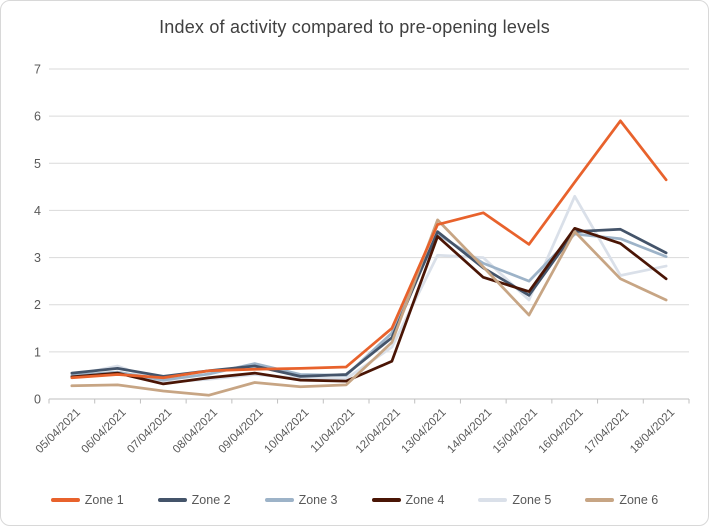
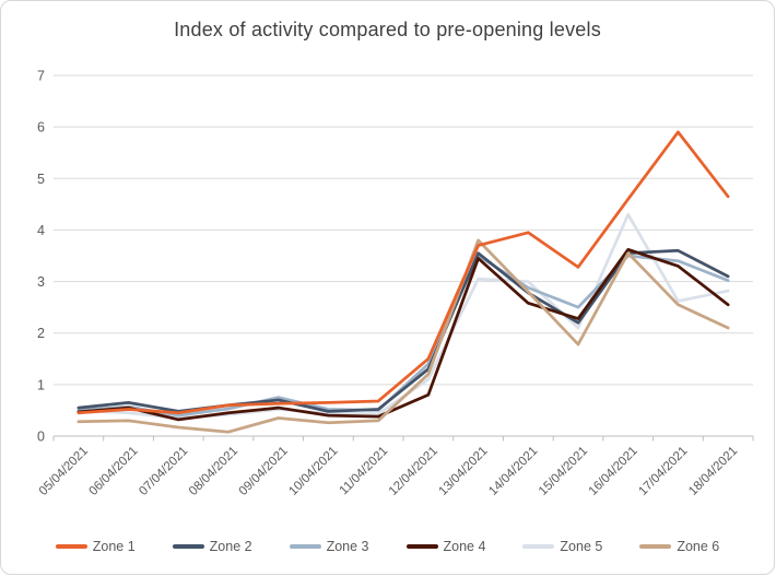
Zone 5/06/04/2021: 0.7 -> 0.5
